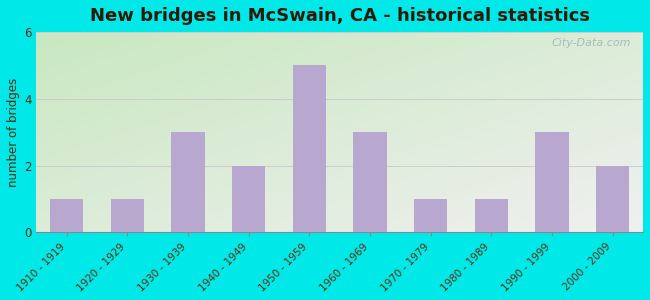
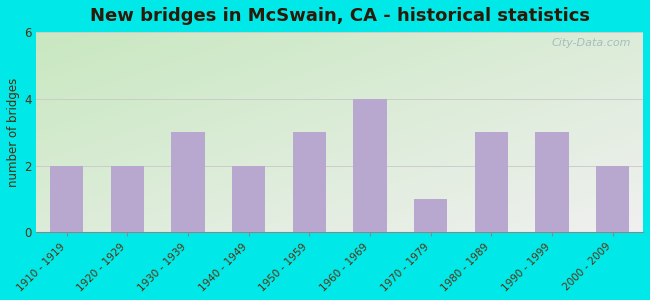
1910 - 1919: 1 -> 2
1920 - 1929: 1 -> 2
1950 - 1959: 5 -> 3
1960 - 1969: 3 -> 4
1980 - 1989: 1 -> 3
